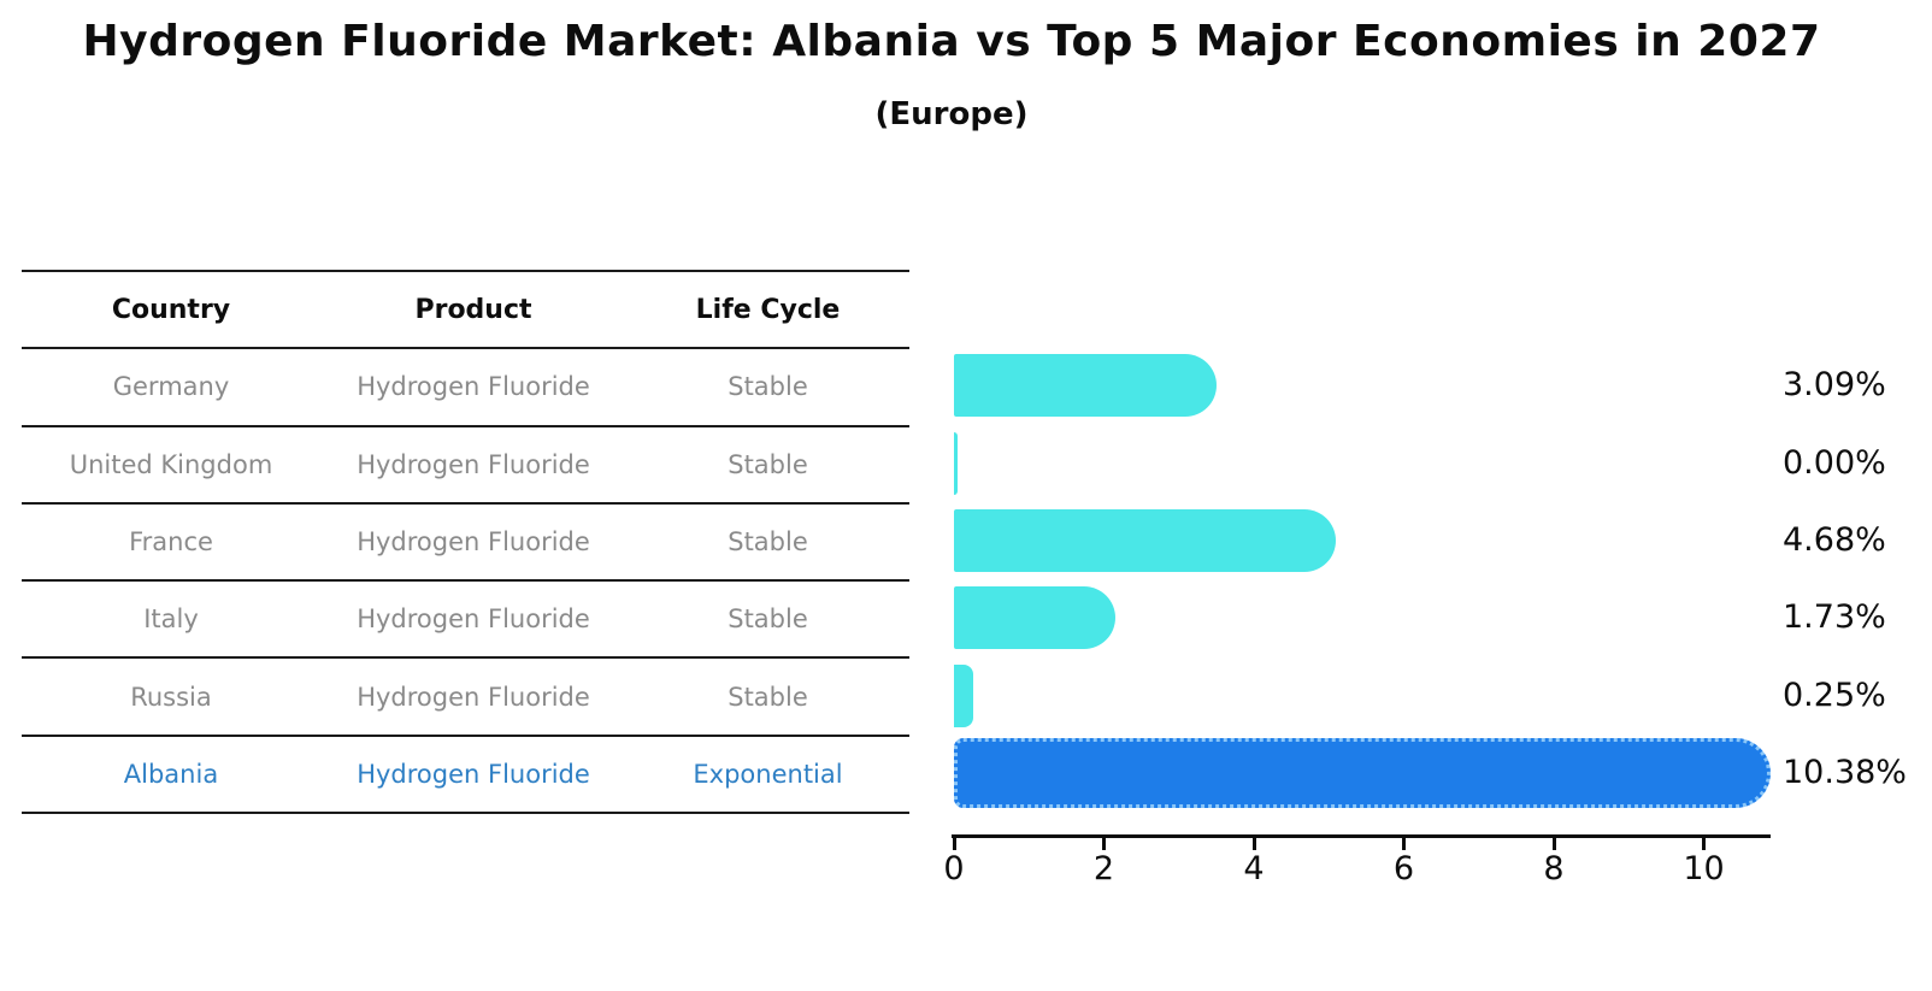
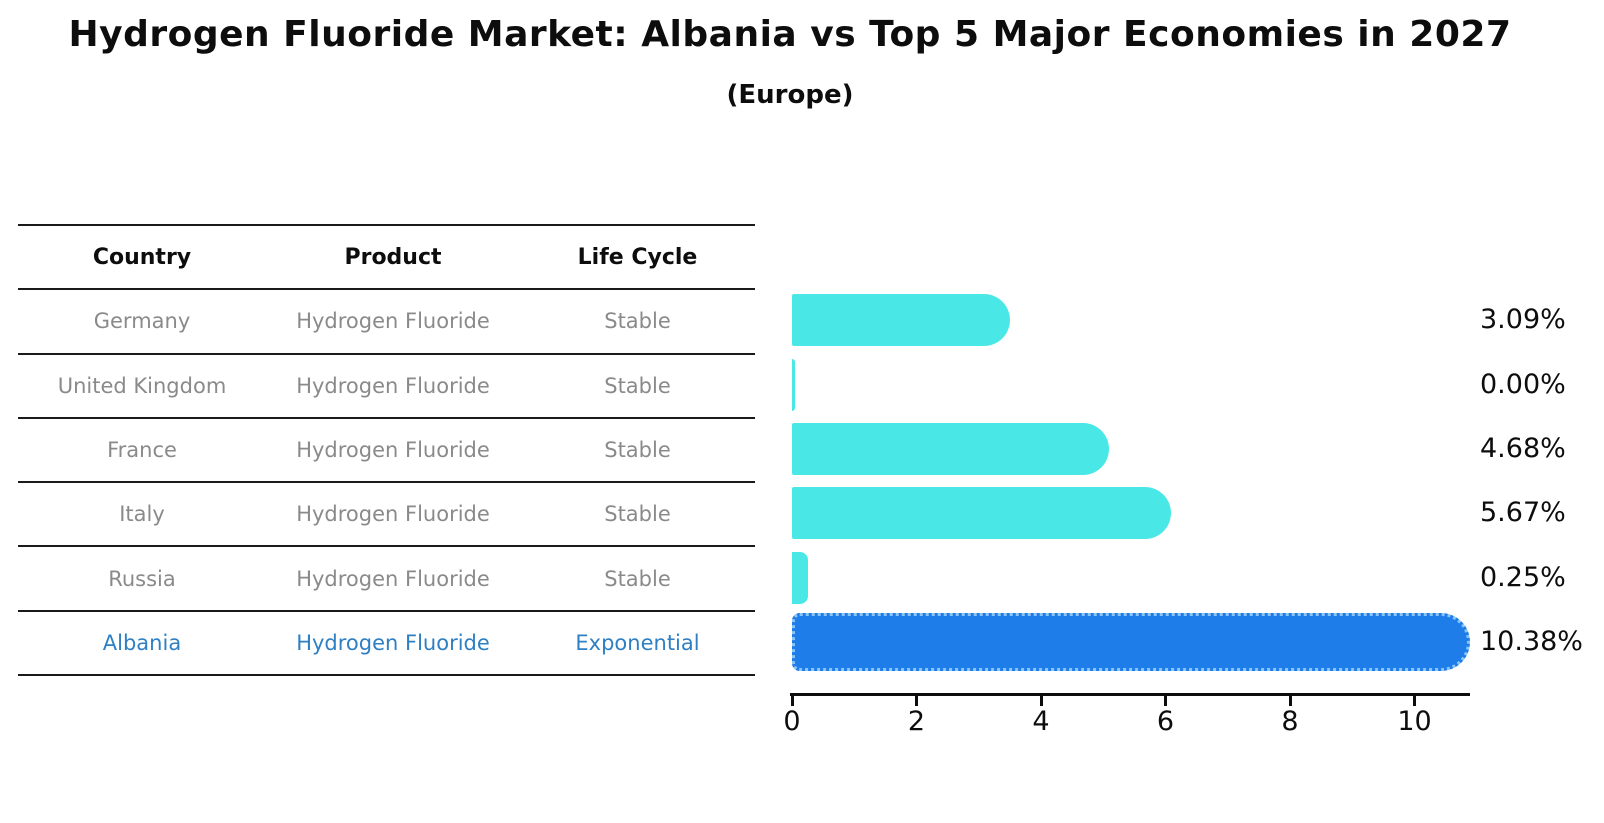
Italy: 1.73% -> 5.67%
